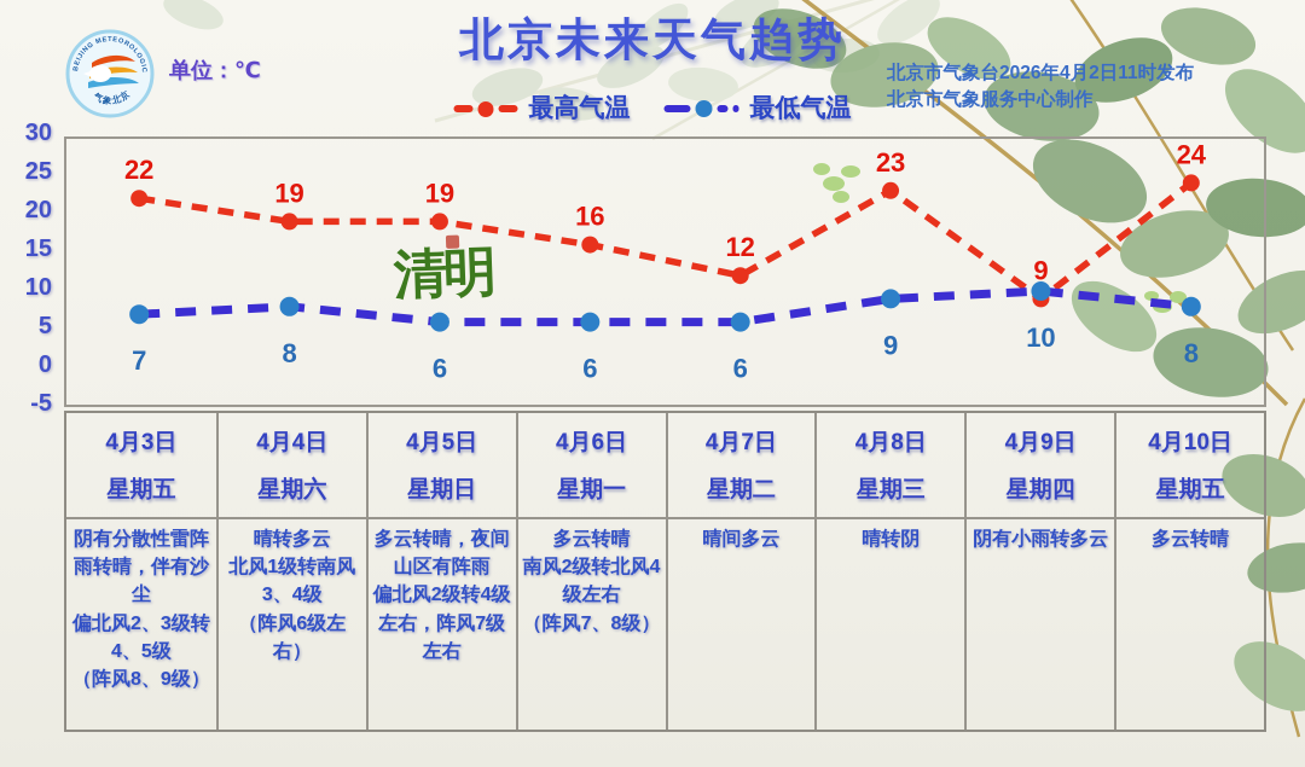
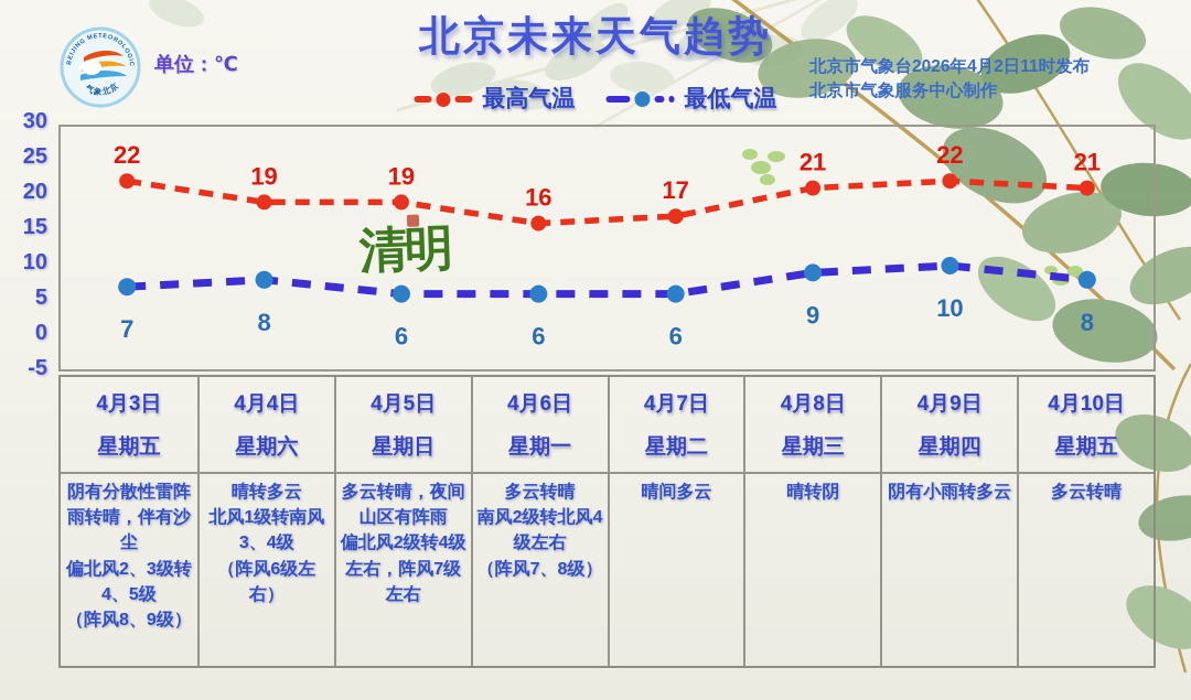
最高气温/4月7日: 12 -> 17
最高气温/4月8日: 23 -> 21
最高气温/4月9日: 9 -> 22
最高气温/4月10日: 24 -> 21
